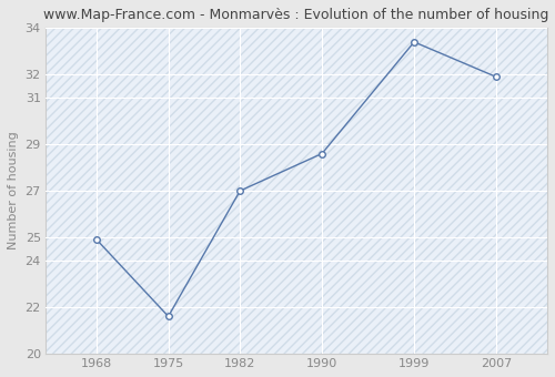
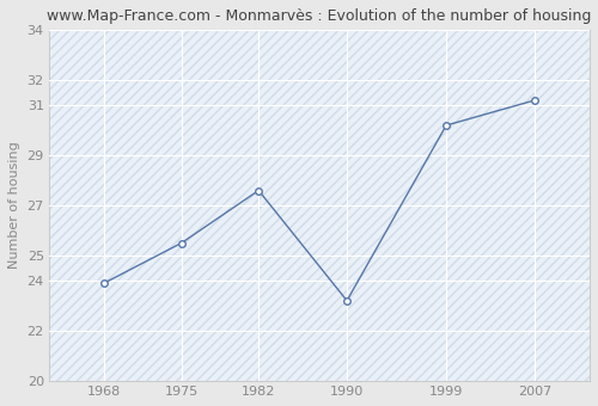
1968: 24.9 -> 23.9
1975: 21.6 -> 25.5
1982: 27.0 -> 27.6
1990: 28.6 -> 23.2
1999: 33.4 -> 30.2
2007: 31.9 -> 31.2
